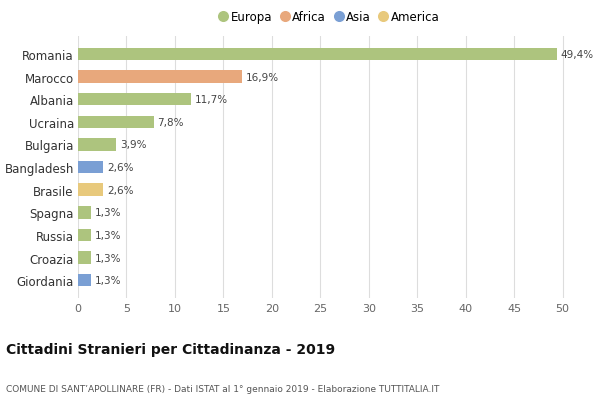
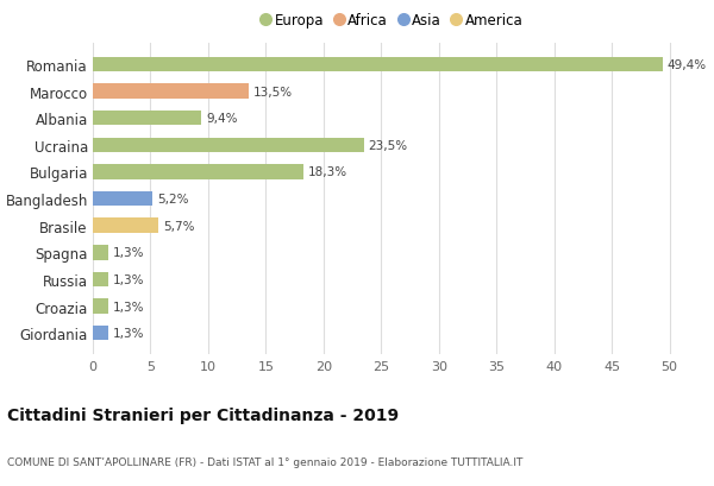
Marocco: 16,9% -> 13,5%
Albania: 11,7% -> 9,4%
Ucraina: 7,8% -> 23,5%
Bulgaria: 3,9% -> 18,3%
Bangladesh: 2,6% -> 5,2%
Brasile: 2,6% -> 5,7%
